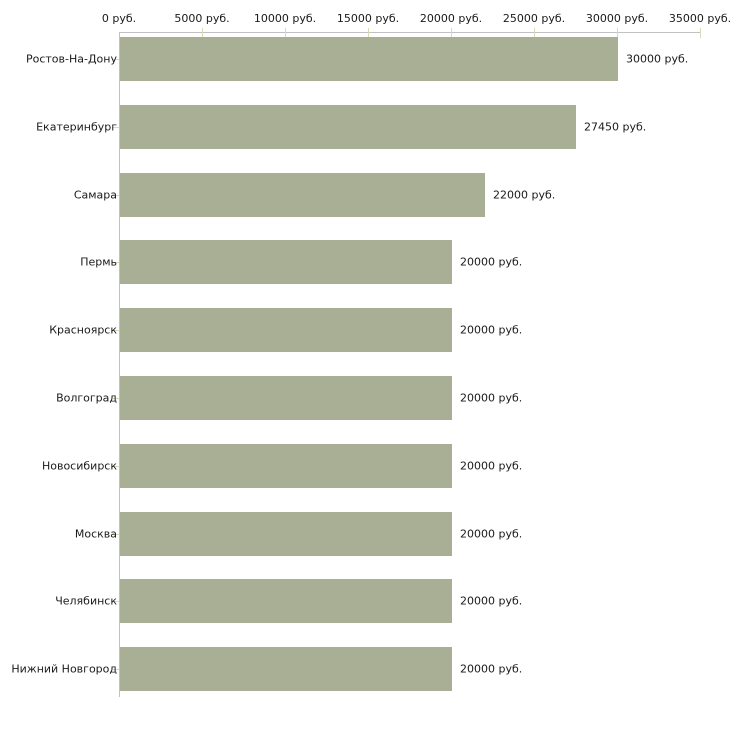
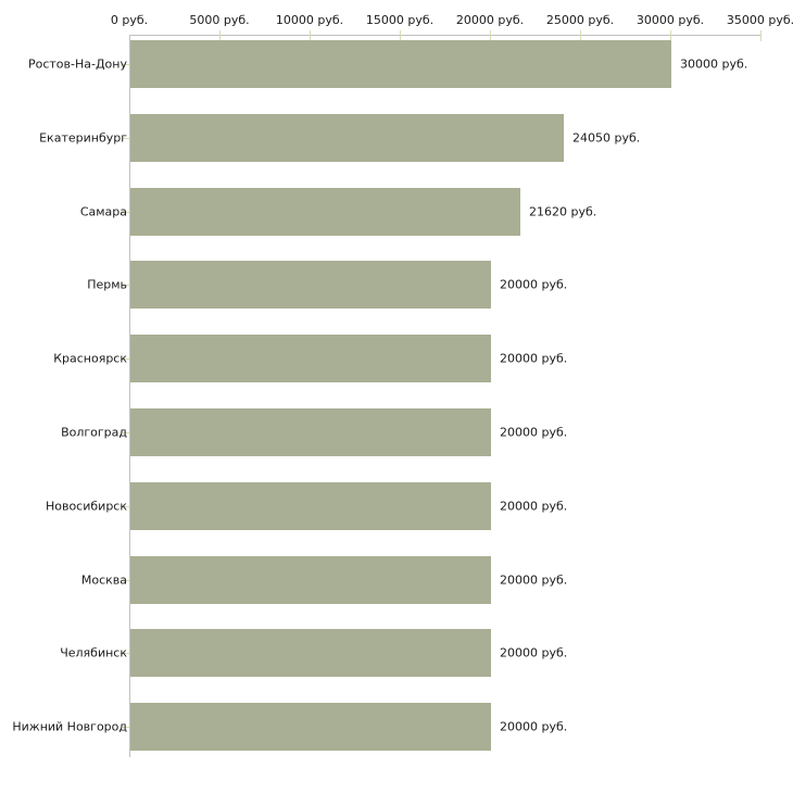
Екатеринбург: 27450 -> 24050
Самара: 22000 -> 21620
